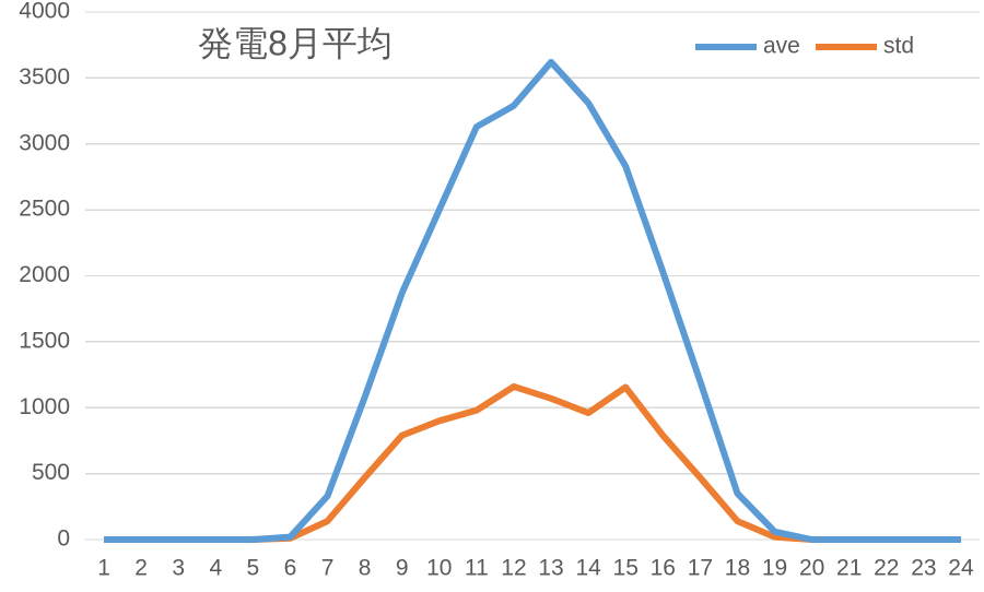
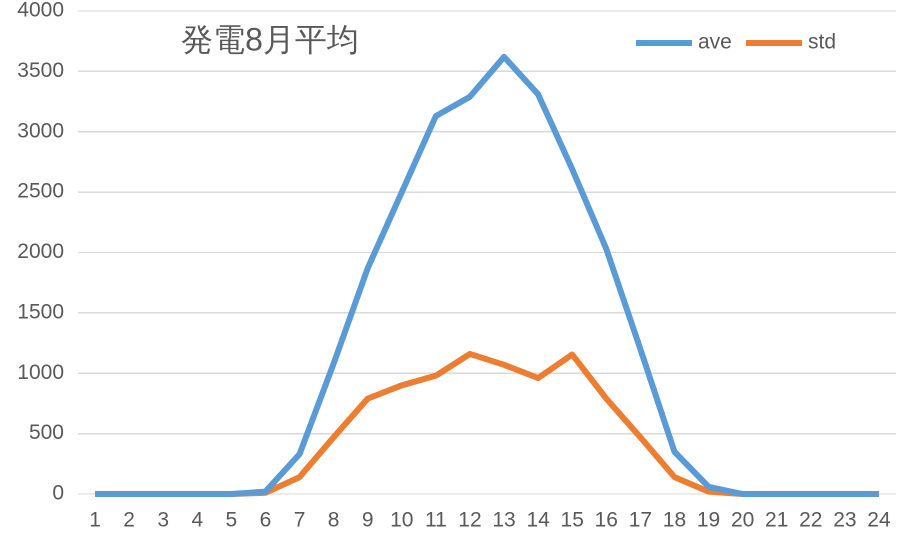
ave/15: 2830 -> 2690
